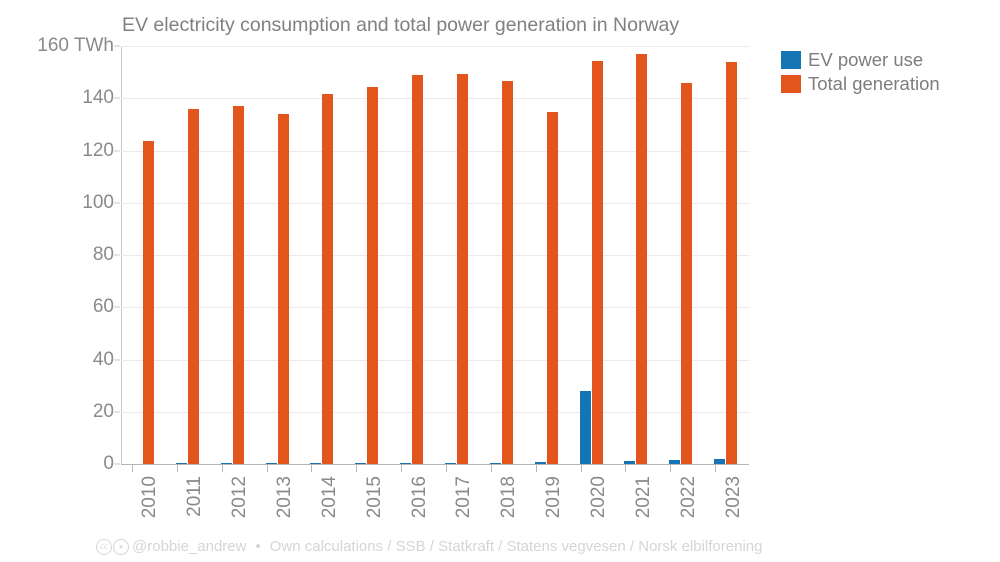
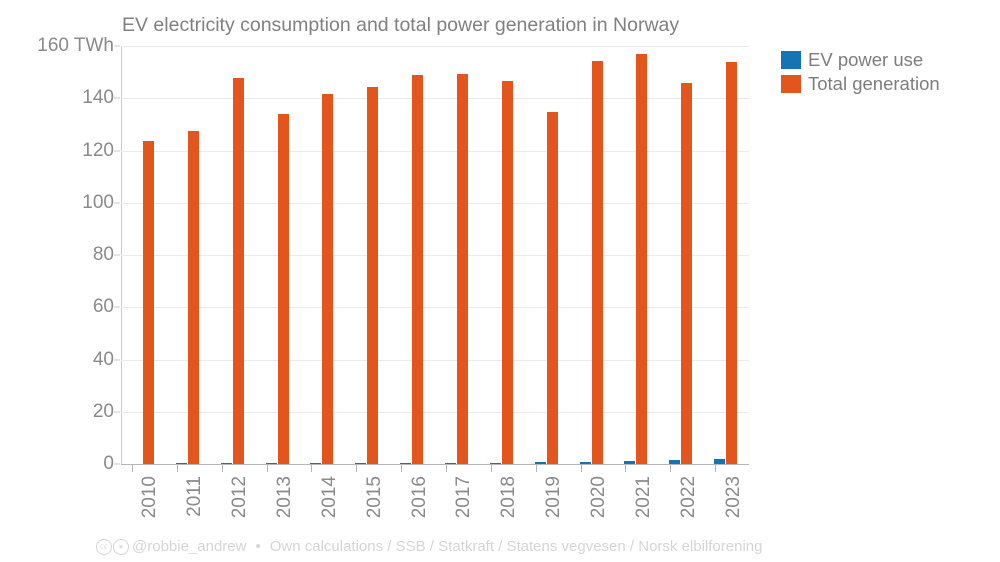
Total generation/2011: 136 -> 128
Total generation/2012: 137 -> 148
EV power use/2020: 28 -> 1
